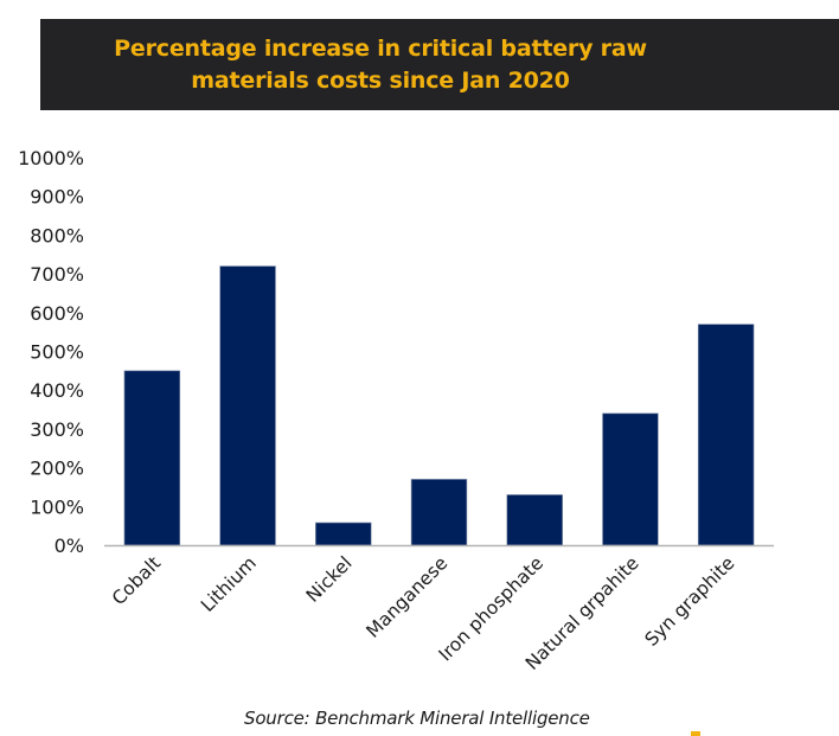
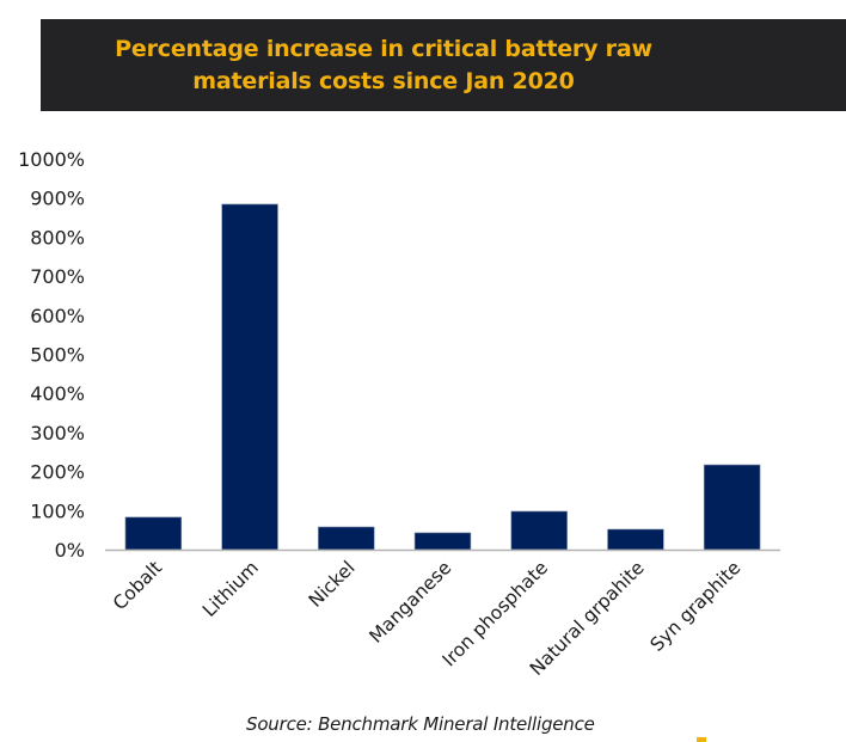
Cobalt: 450% -> 80%
Lithium: 720% -> 880%
Manganese: 170% -> 40%
Iron phosphate: 130% -> 100%
Natural grpahite: 340% -> 50%
Syn graphite: 570% -> 220%
